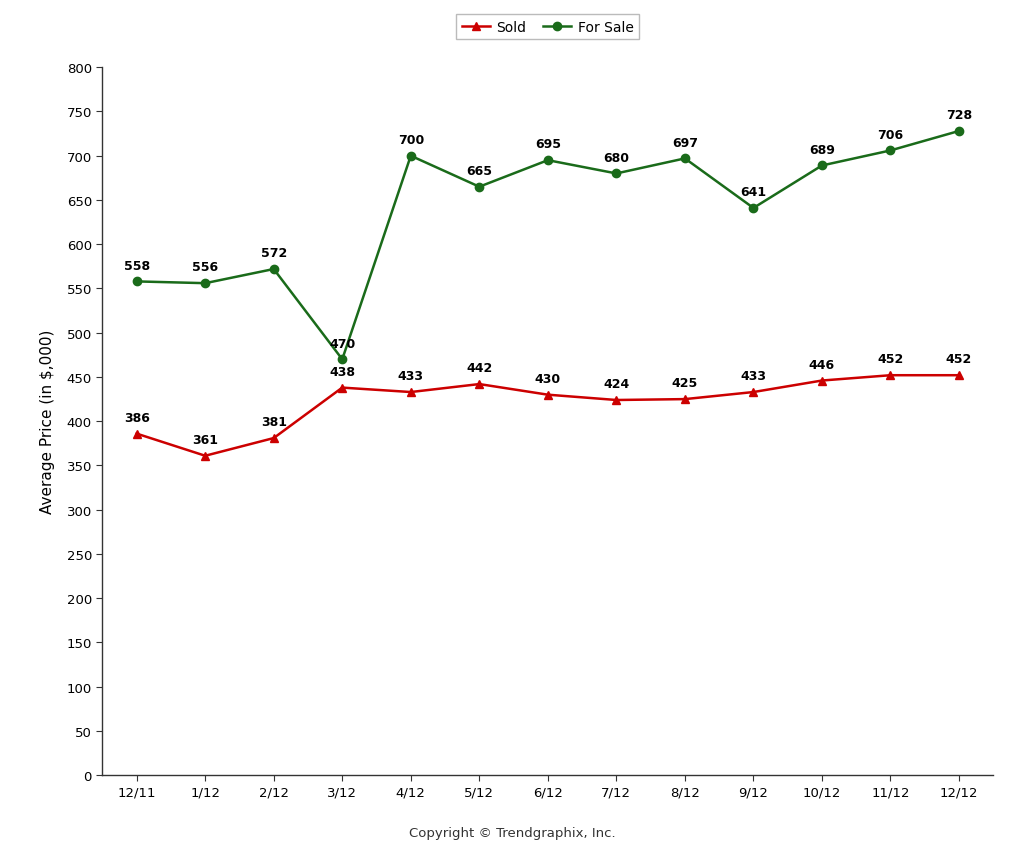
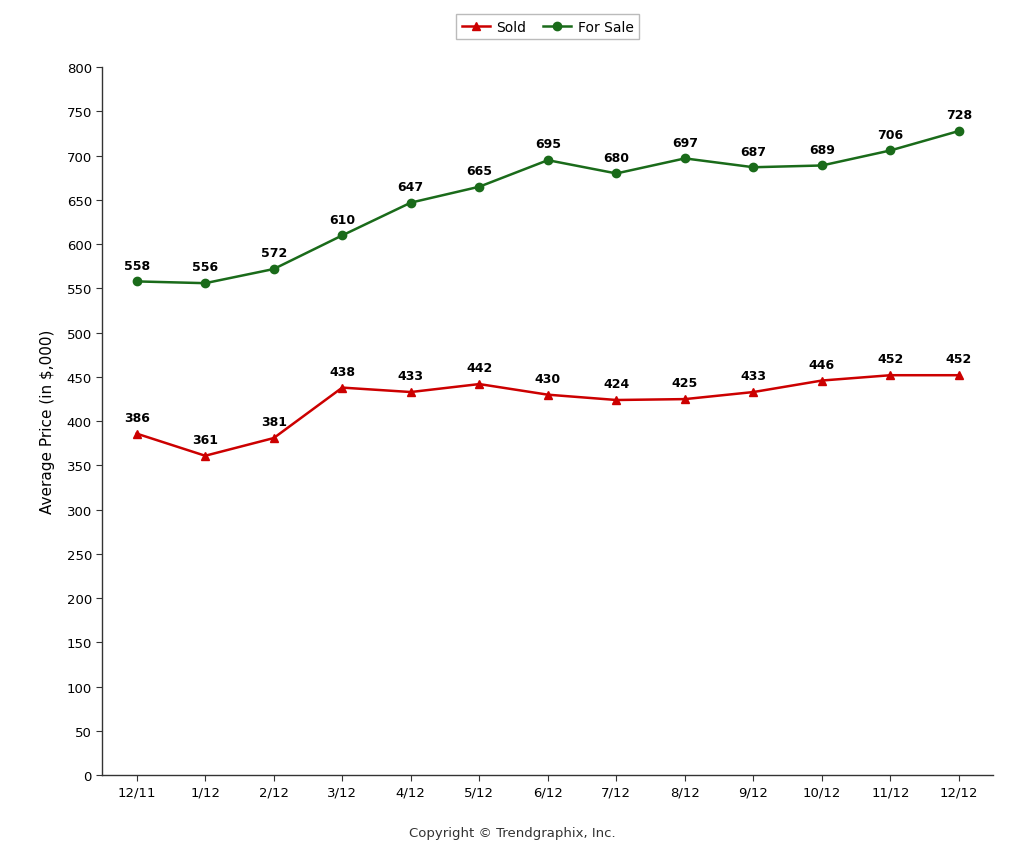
For Sale/3/12: 470 -> 610
For Sale/4/12: 700 -> 647
For Sale/9/12: 641 -> 687
